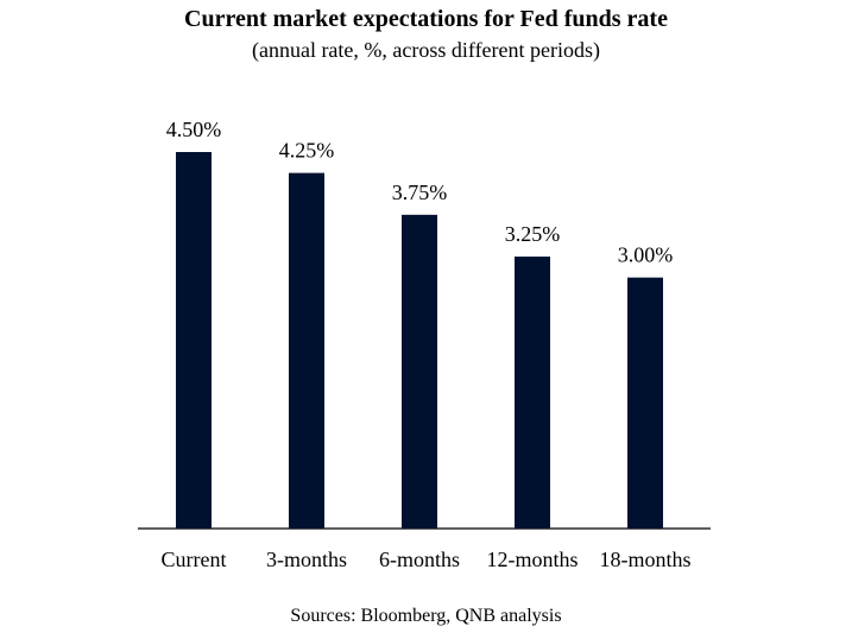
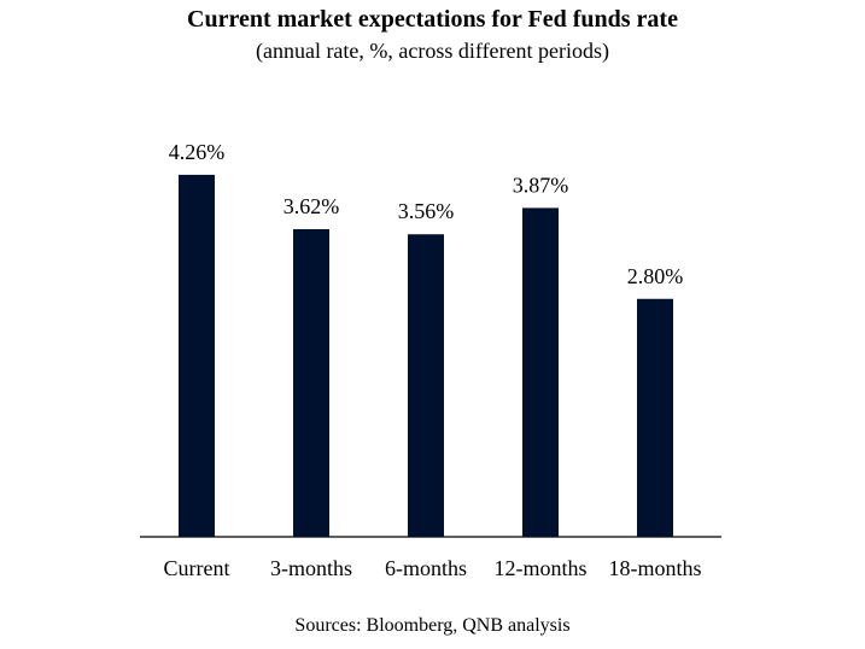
Current: 4.50% -> 4.26%
3-months: 4.25% -> 3.62%
6-months: 3.75% -> 3.56%
12-months: 3.25% -> 3.87%
18-months: 3.00% -> 2.80%
